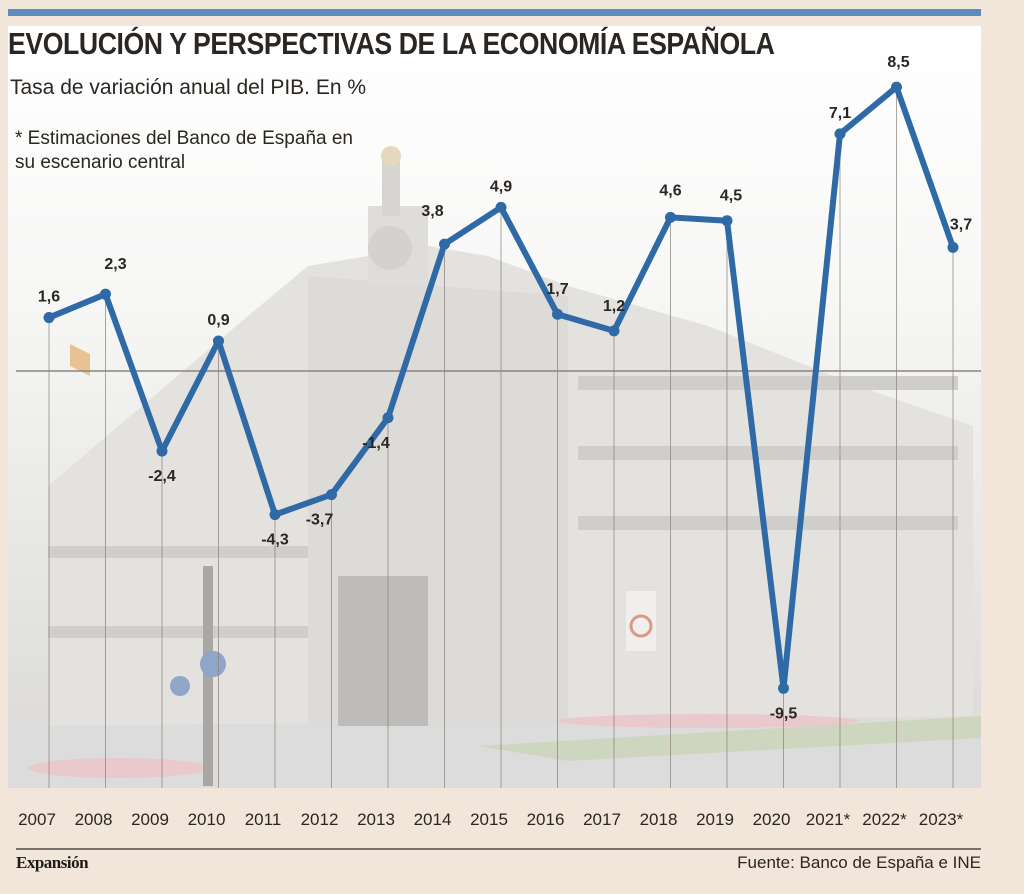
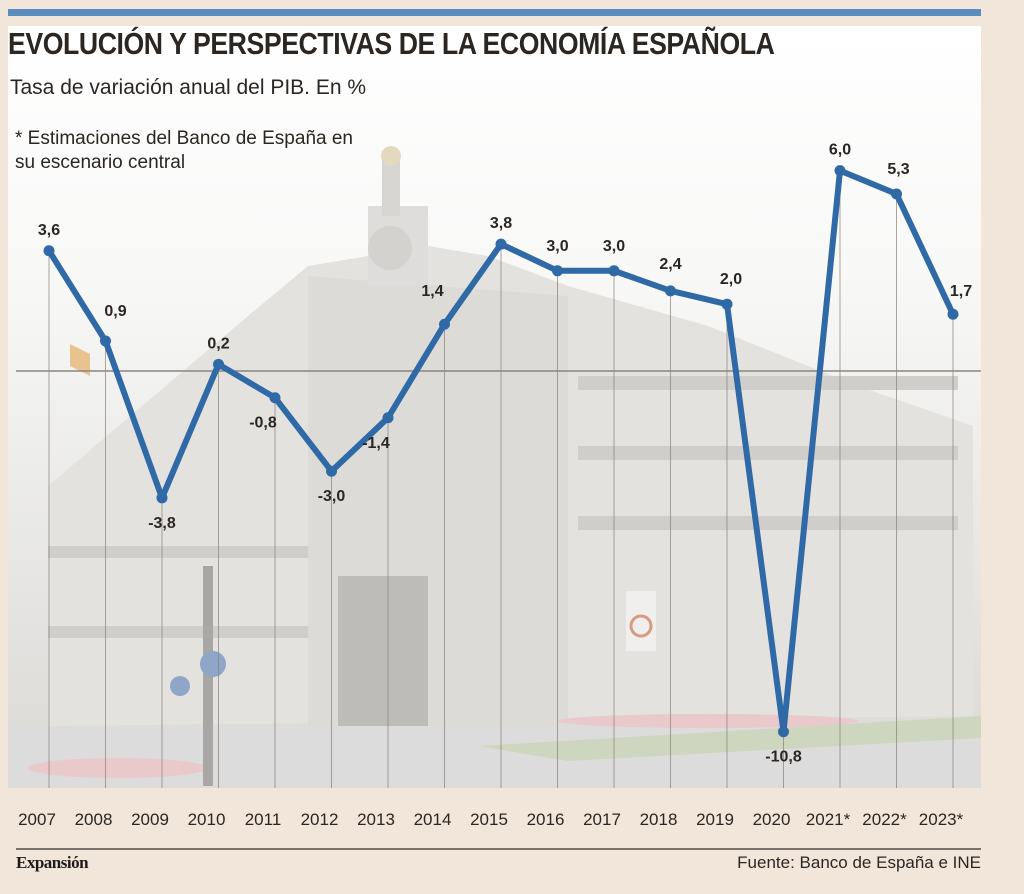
2007: 1,6 -> 3,6
2008: 2,3 -> 0,9
2009: -2,4 -> -3,8
2010: 0,9 -> 0,2
2011: -4,3 -> -0,8
2012: -3,7 -> -3,0
2014: 3,8 -> 1,4
2015: 4,9 -> 3,8
2016: 1,7 -> 3,0
2017: 1,2 -> 3,0
2018: 4,6 -> 2,4
2019: 4,5 -> 2,0
2020: -9,5 -> -10,8
2021*: 7,1 -> 6,0
2022*: 8,5 -> 5,3
2023*: 3,7 -> 1,7
